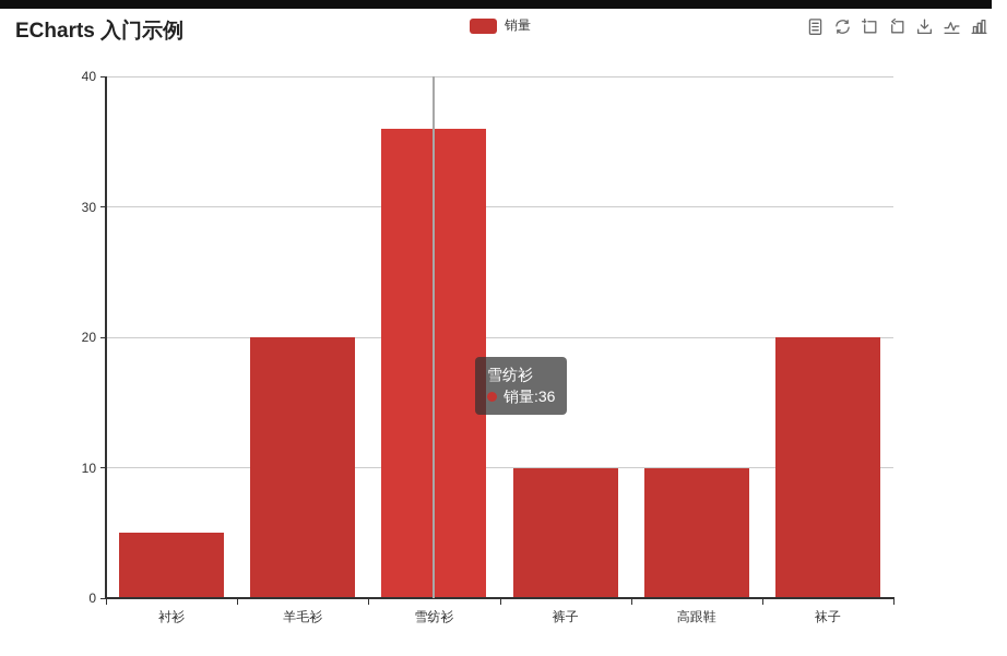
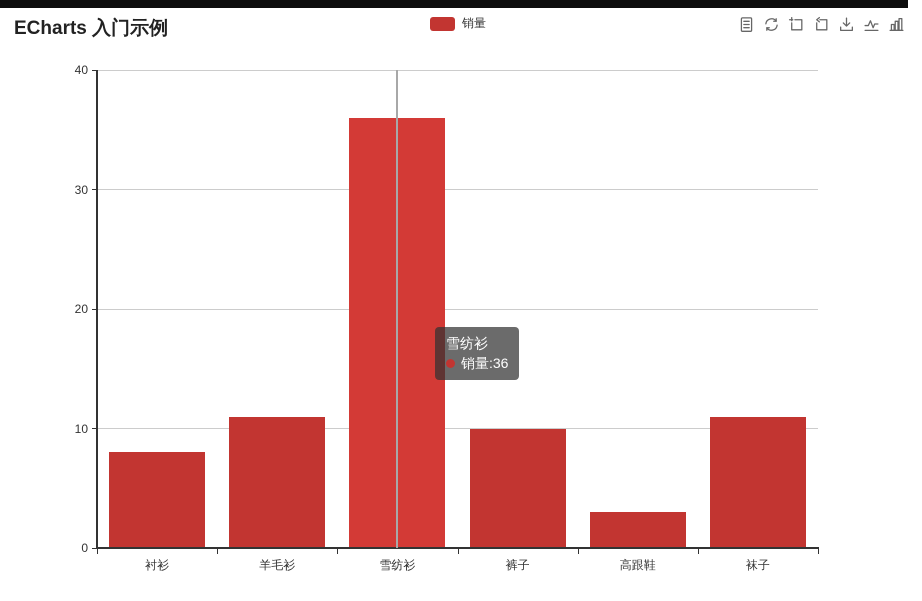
衬衫: 5 -> 8
羊毛衫: 20 -> 11
高跟鞋: 10 -> 3
袜子: 20 -> 11
